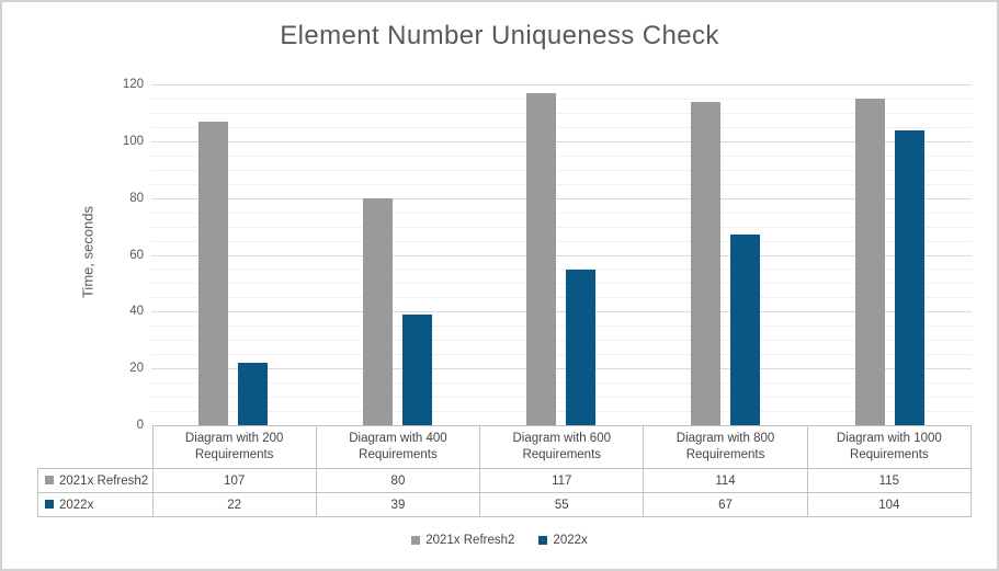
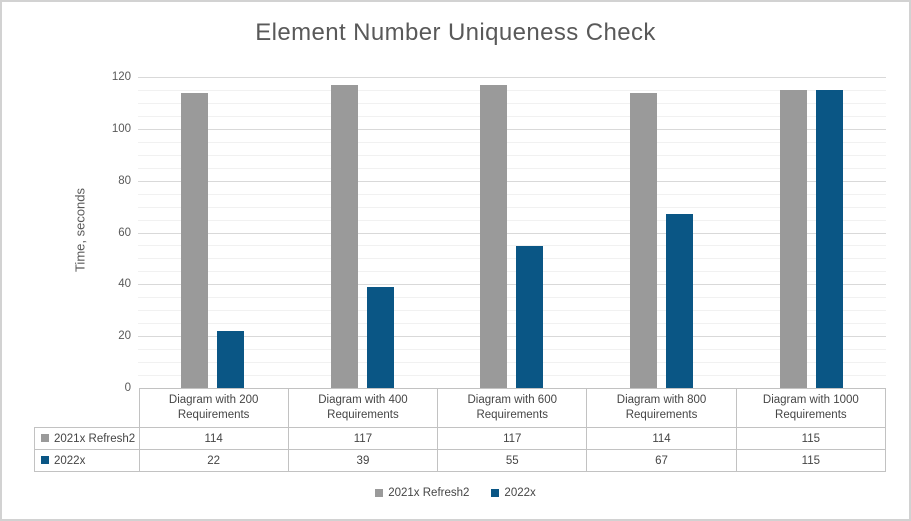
2021x Refresh2/Diagram with 200 Requirements: 107 -> 114
2021x Refresh2/Diagram with 400 Requirements: 80 -> 117
2022x/Diagram with 1000 Requirements: 104 -> 115
